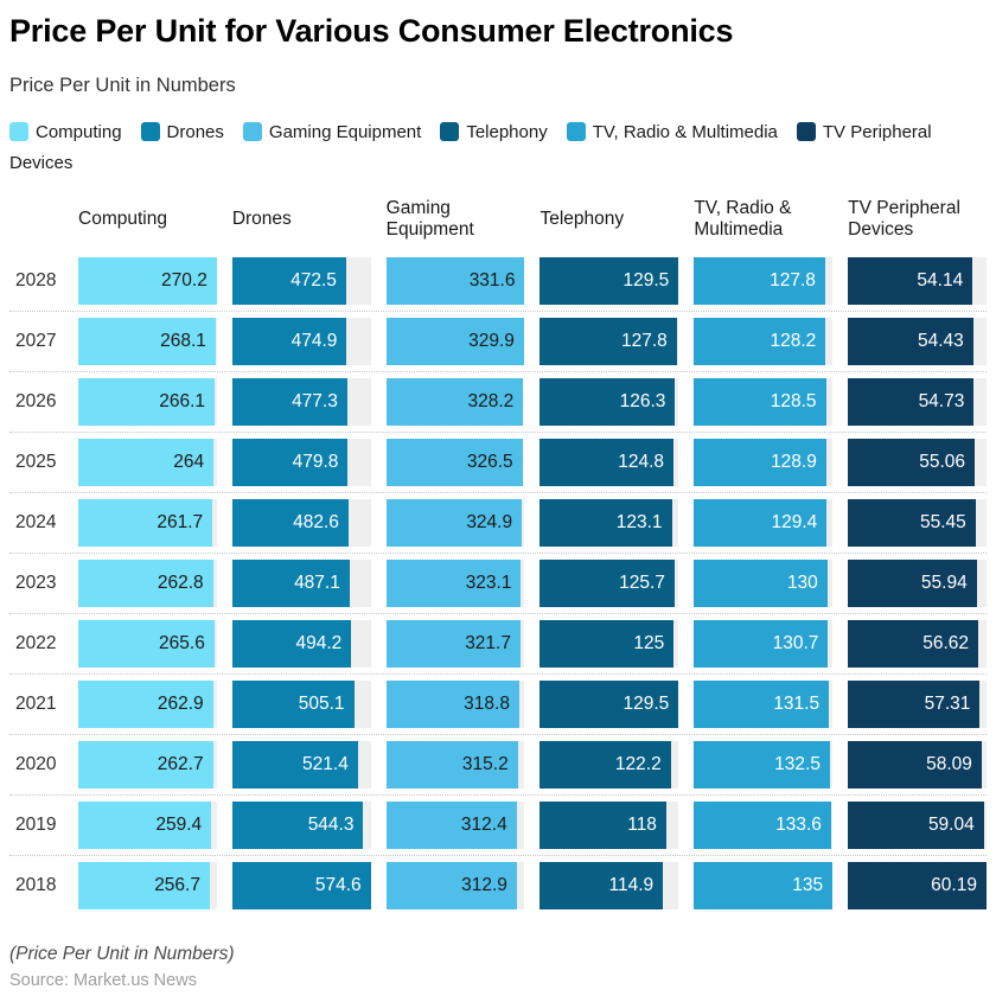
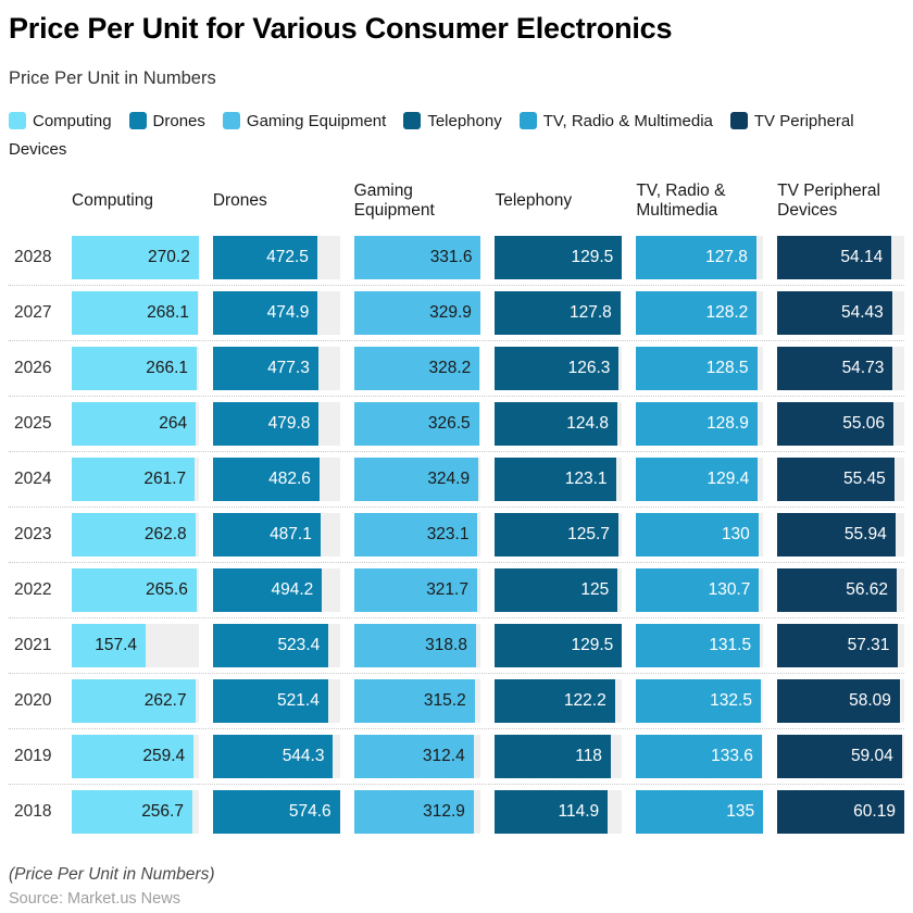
Computing/2021: 262.9 -> 157.4
Drones/2021: 505.1 -> 523.4
